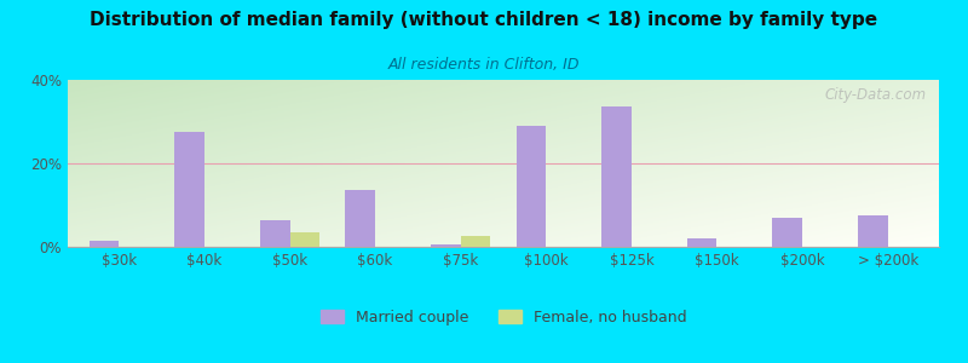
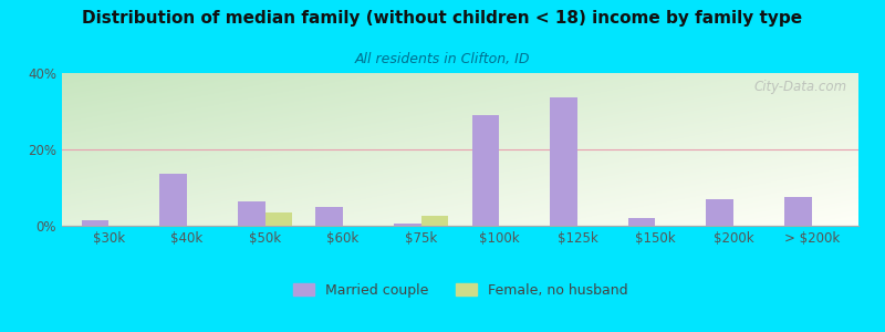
Married couple/$40k: 27.5% -> 13.5%
Married couple/$60k: 13.5% -> 5.0%
